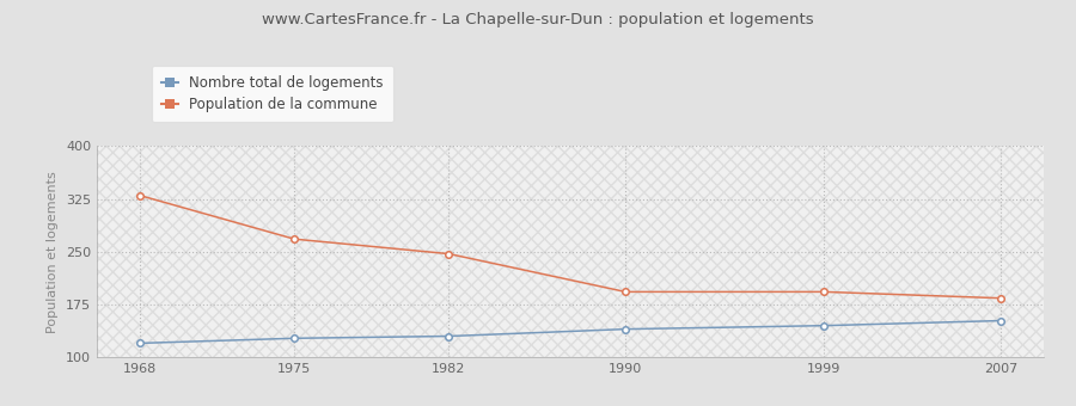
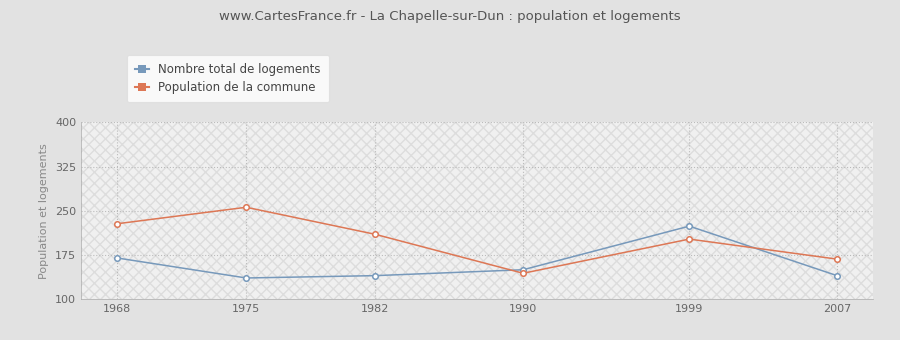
Nombre total de logements/1968: 120 -> 170
Population de la commune/1968: 330 -> 228
Nombre total de logements/1975: 127 -> 136
Population de la commune/1975: 268 -> 256
Nombre total de logements/1982: 130 -> 140
Population de la commune/1982: 247 -> 210
Nombre total de logements/1990: 140 -> 150
Population de la commune/1990: 193 -> 144
Nombre total de logements/1999: 145 -> 224
Population de la commune/1999: 193 -> 202
Nombre total de logements/2007: 152 -> 140
Population de la commune/2007: 184 -> 168
